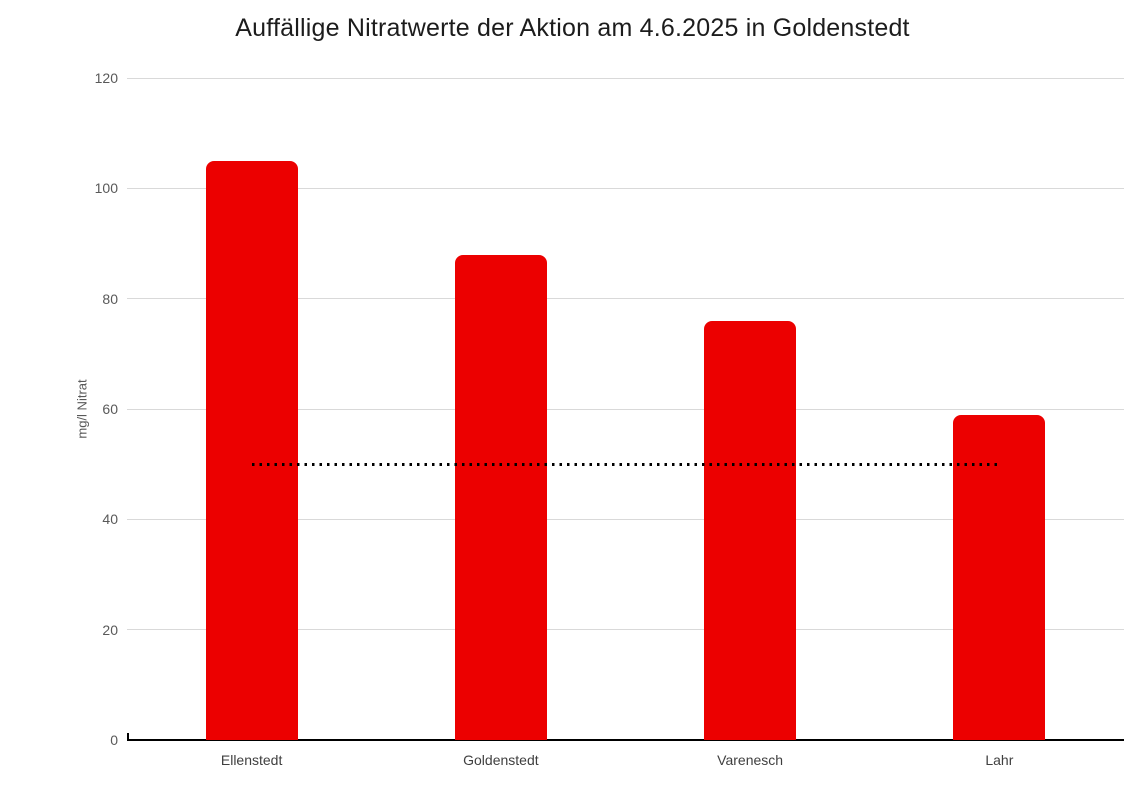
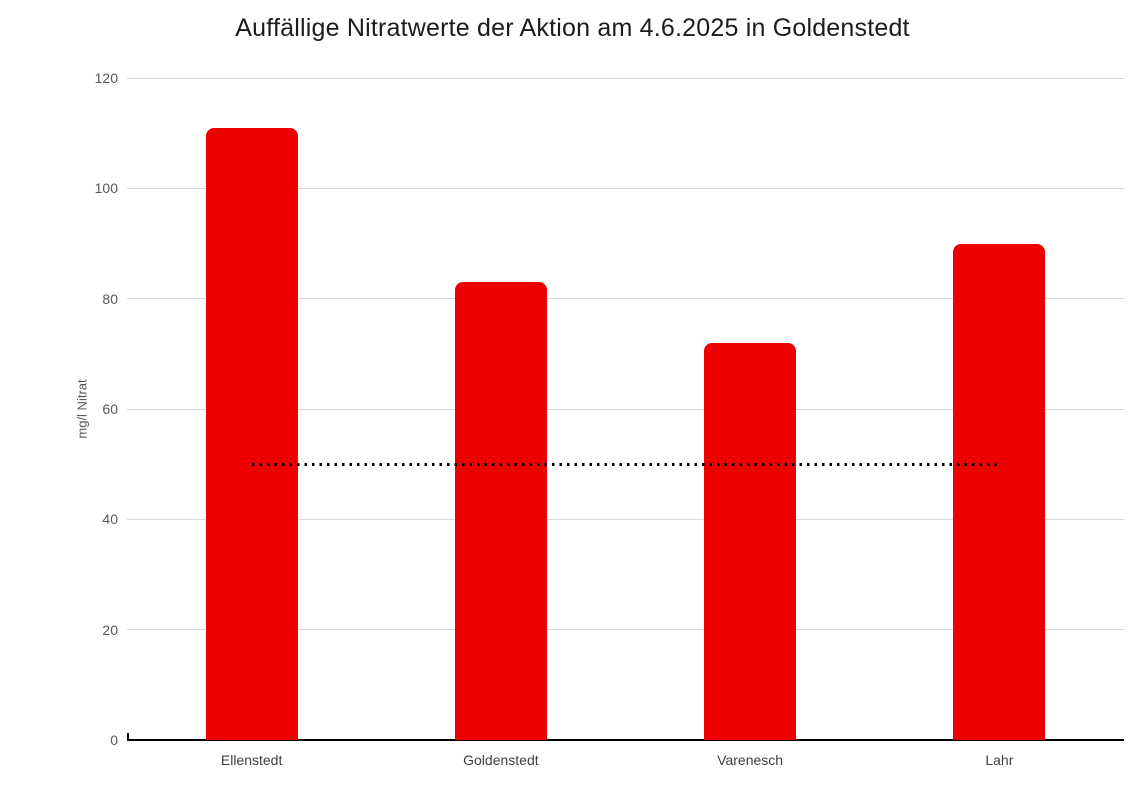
Ellenstedt: 105 -> 111
Goldenstedt: 88 -> 83
Varenesch: 76 -> 72
Lahr: 59 -> 90
